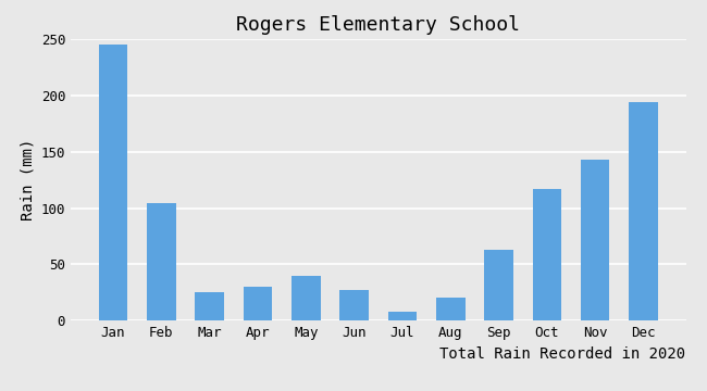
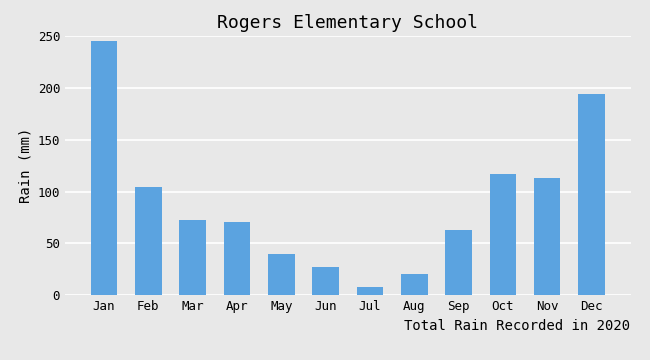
Mar: 25 -> 73
Apr: 30 -> 71
Nov: 143 -> 113
